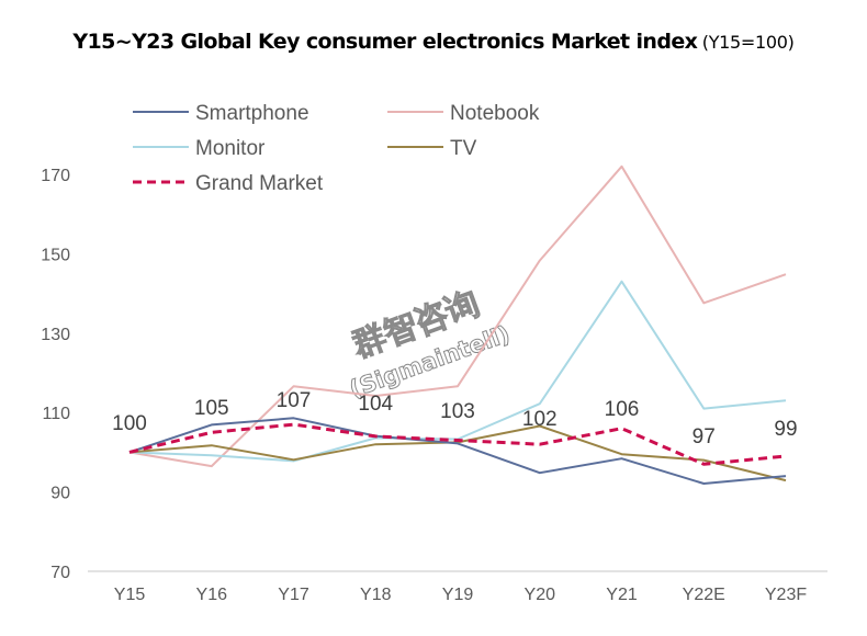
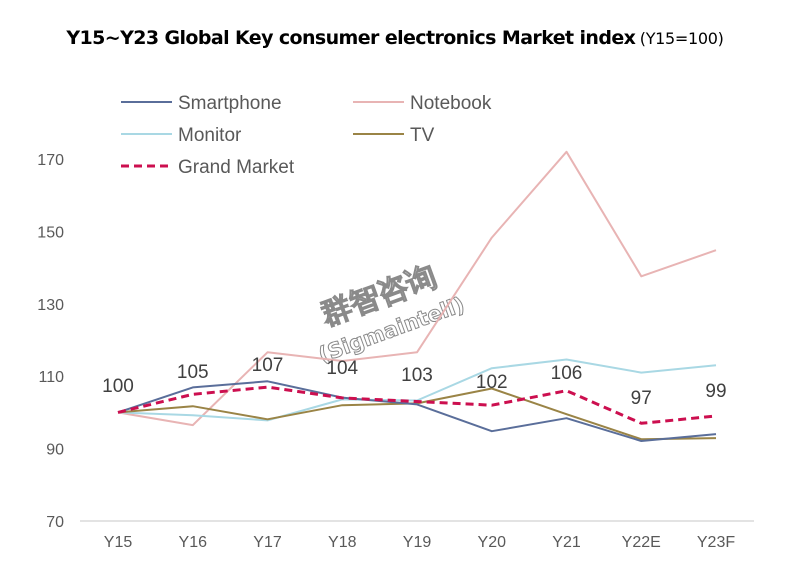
Monitor/Y21: 143 -> 115
TV/Y22E: 98 -> 93
